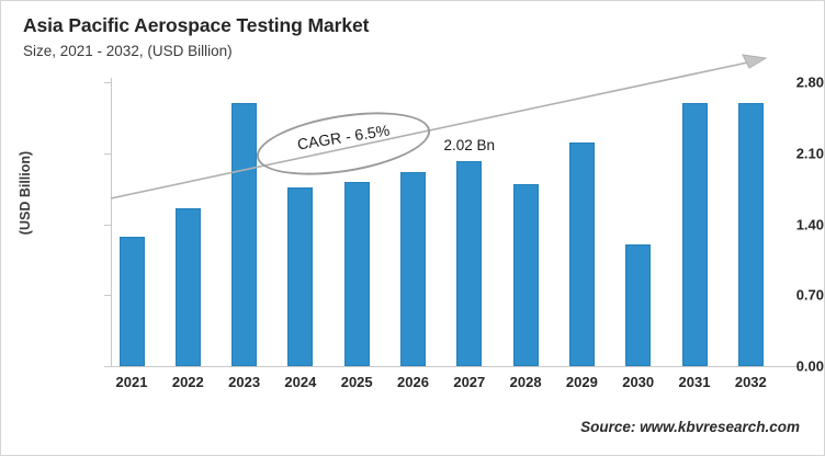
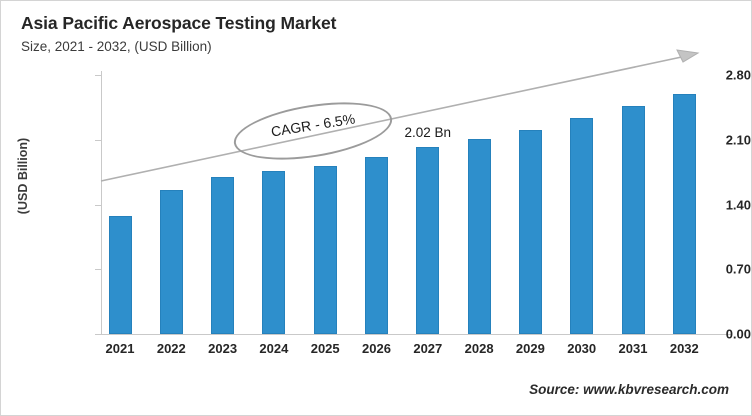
2023: 2.6 -> 1.7
2028: 1.8 -> 2.1
2030: 1.2 -> 2.3
2031: 2.6 -> 2.5
